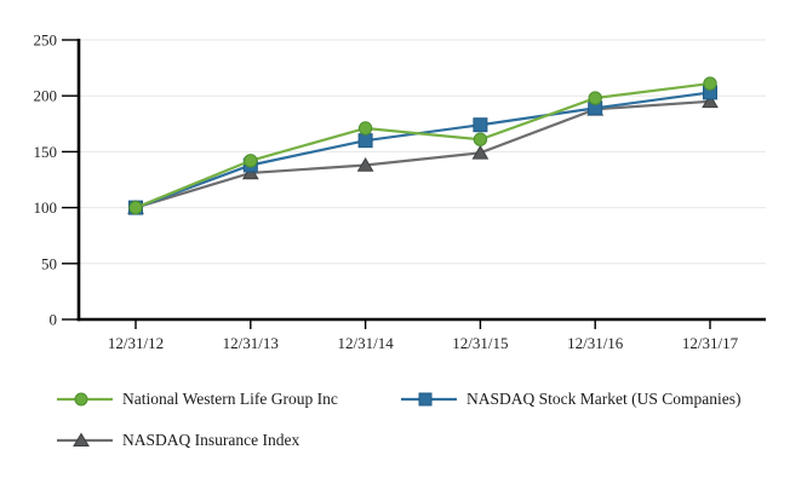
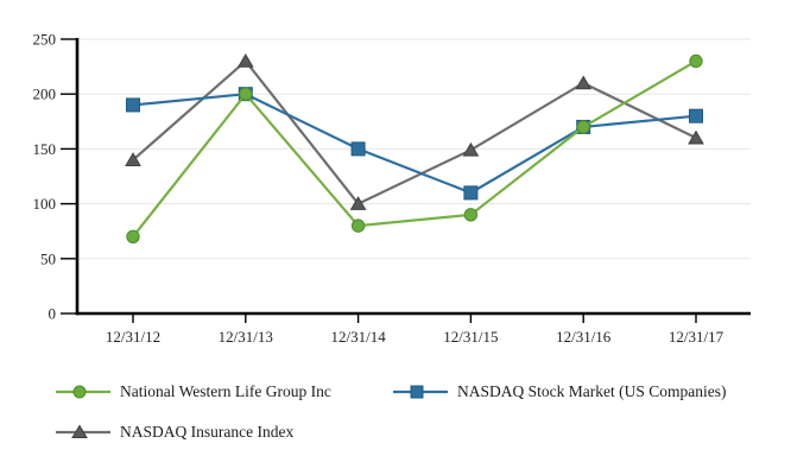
National Western Life Group Inc/12/31/12: 100 -> 70
NASDAQ Stock Market (US Companies)/12/31/12: 100 -> 190
NASDAQ Insurance Index/12/31/12: 100 -> 140
National Western Life Group Inc/12/31/13: 140 -> 200
NASDAQ Stock Market (US Companies)/12/31/13: 140 -> 200
NASDAQ Insurance Index/12/31/13: 130 -> 230
National Western Life Group Inc/12/31/14: 170 -> 80
NASDAQ Stock Market (US Companies)/12/31/14: 160 -> 150
NASDAQ Insurance Index/12/31/14: 140 -> 100
National Western Life Group Inc/12/31/15: 160 -> 90
NASDAQ Stock Market (US Companies)/12/31/15: 170 -> 110
National Western Life Group Inc/12/31/16: 200 -> 170
NASDAQ Stock Market (US Companies)/12/31/16: 190 -> 170
NASDAQ Insurance Index/12/31/16: 190 -> 210
National Western Life Group Inc/12/31/17: 210 -> 230
NASDAQ Stock Market (US Companies)/12/31/17: 200 -> 180
NASDAQ Insurance Index/12/31/17: 200 -> 160
